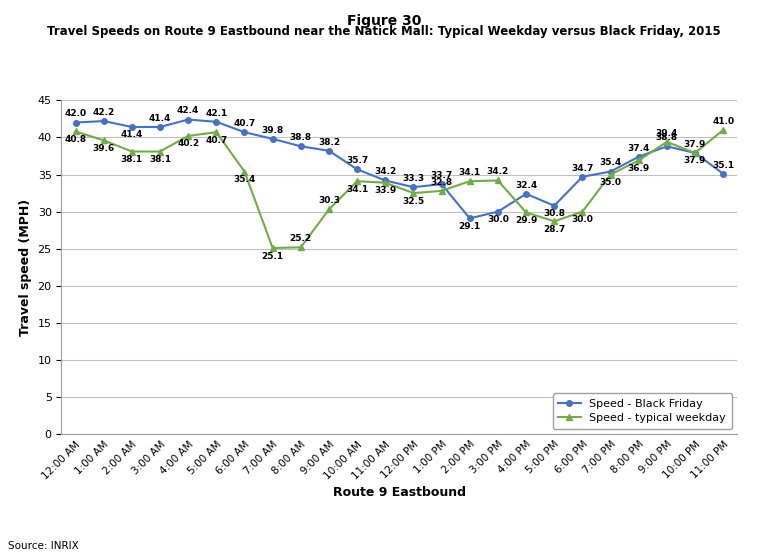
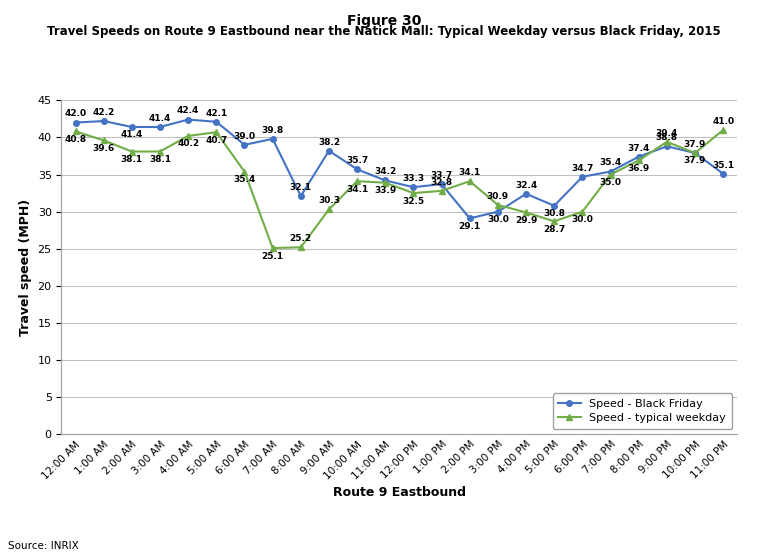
Speed - Black Friday/6:00 AM: 40.7 -> 39.0
Speed - Black Friday/8:00 AM: 38.8 -> 32.1
Speed - typical weekday/3:00 PM: 34.2 -> 30.9
